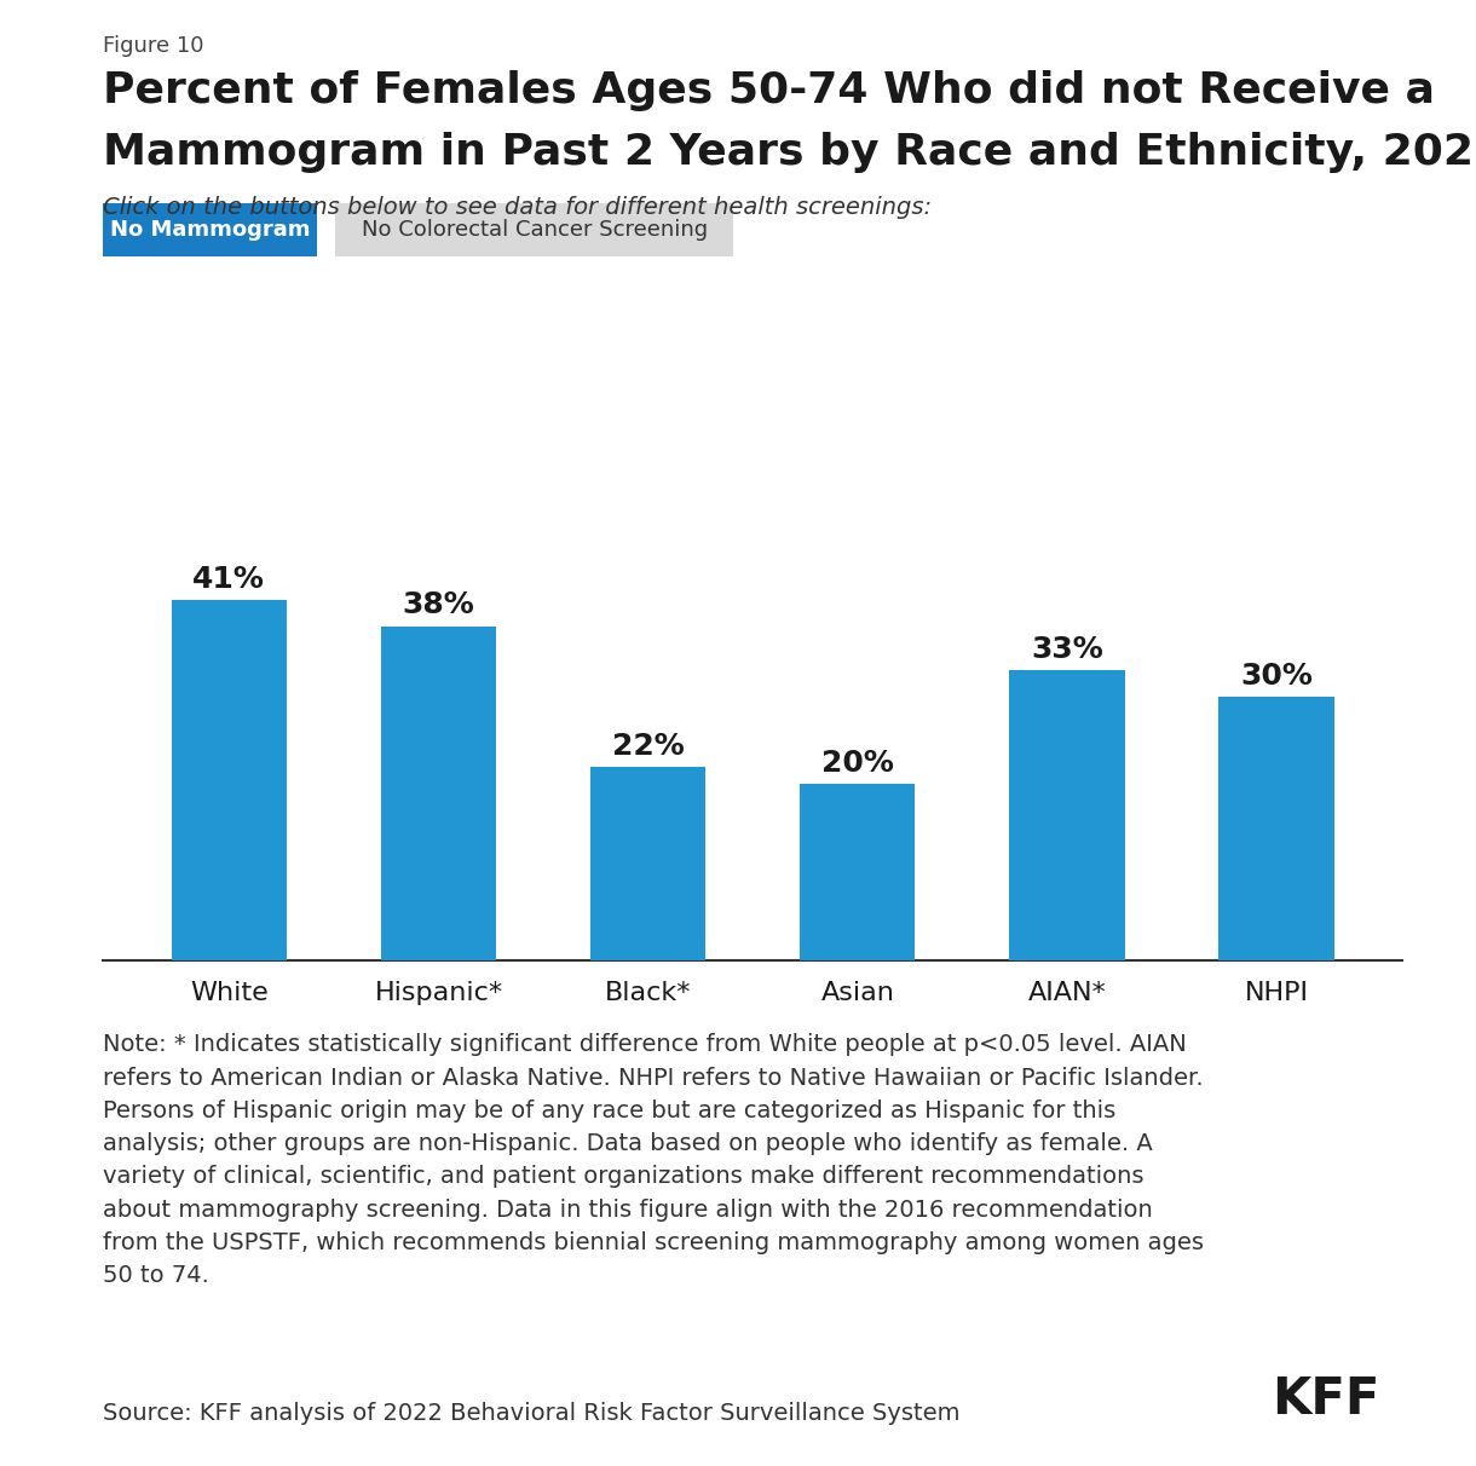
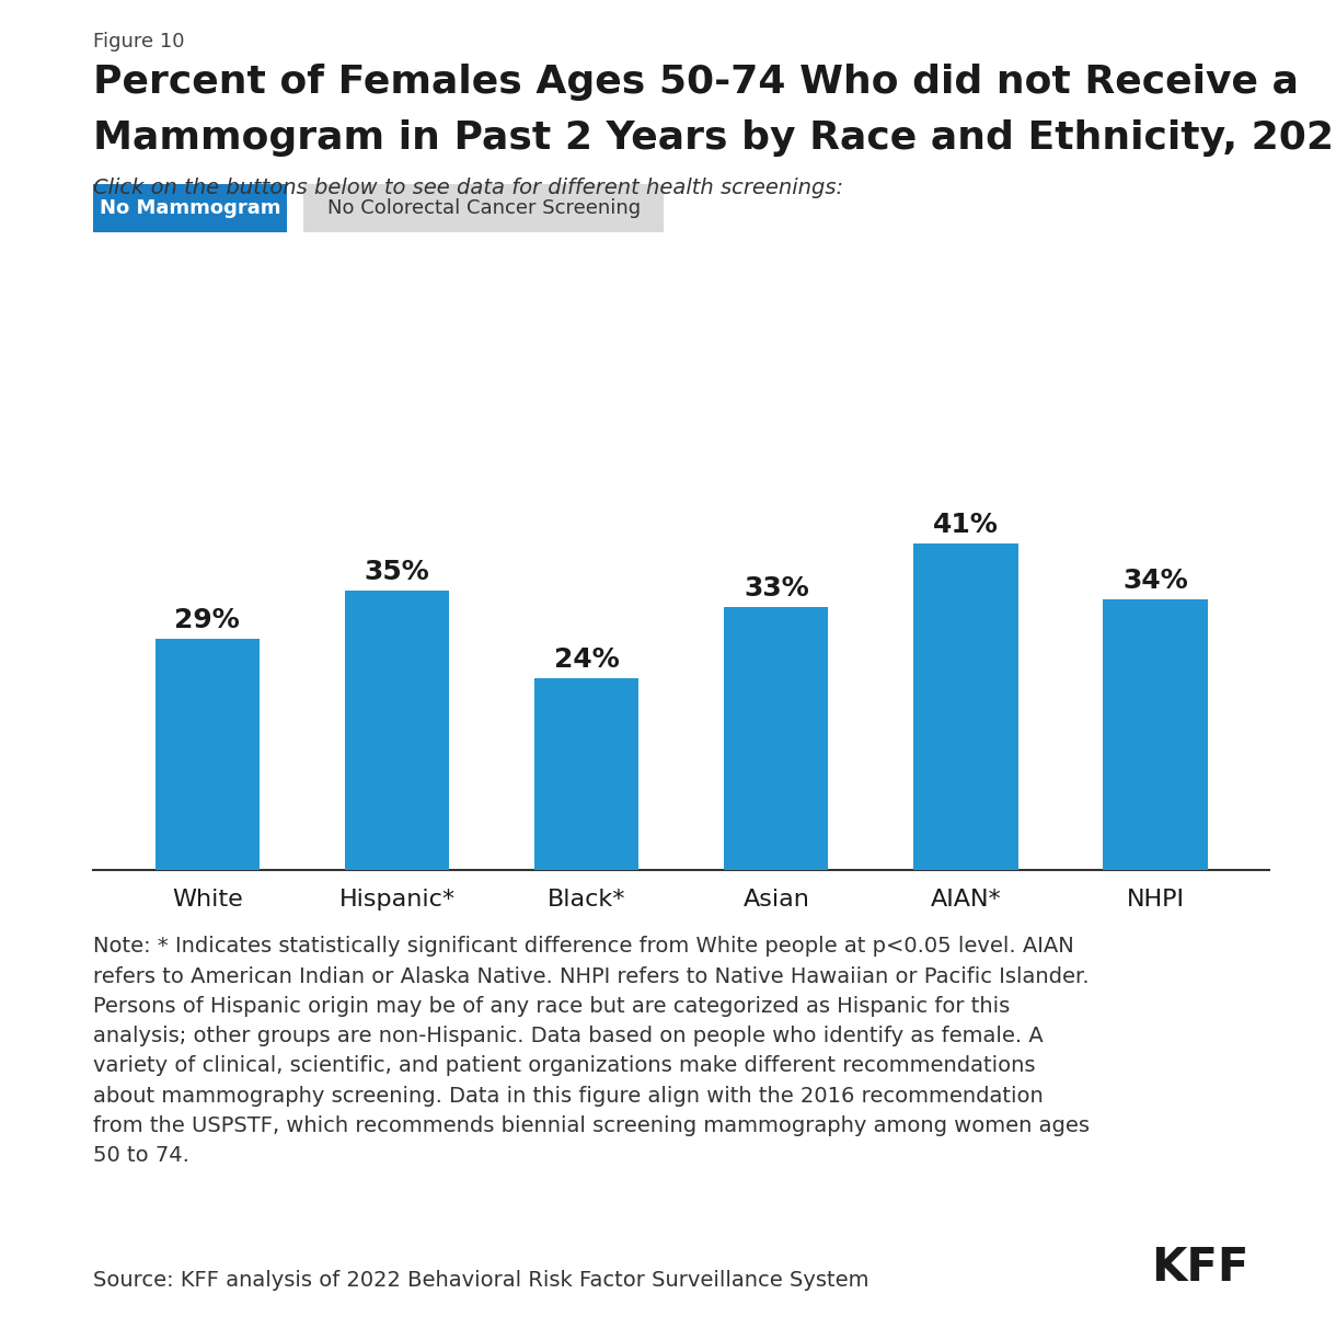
White: 41% -> 29%
Hispanic*: 38% -> 35%
Black*: 22% -> 24%
Asian: 20% -> 33%
AIAN*: 33% -> 41%
NHPI: 30% -> 34%
